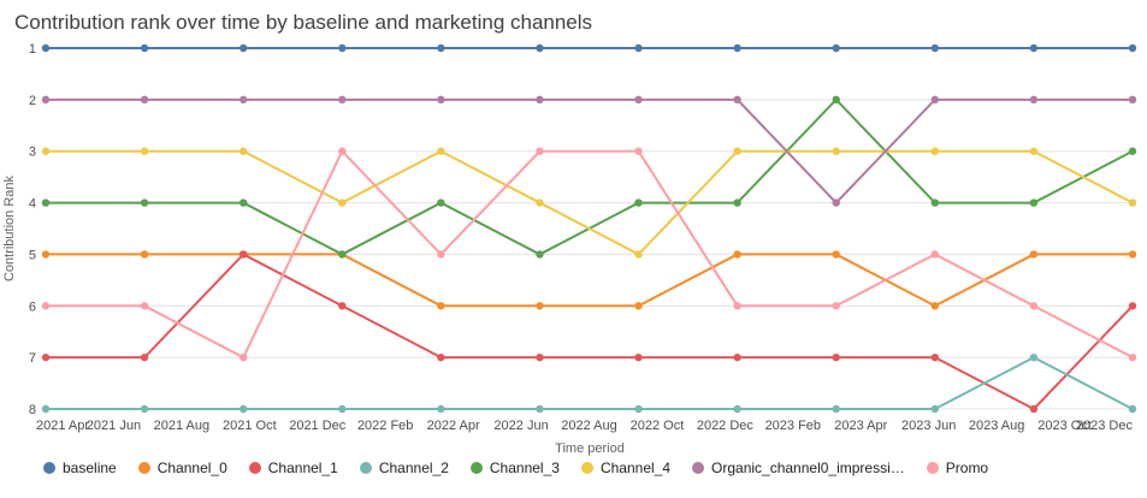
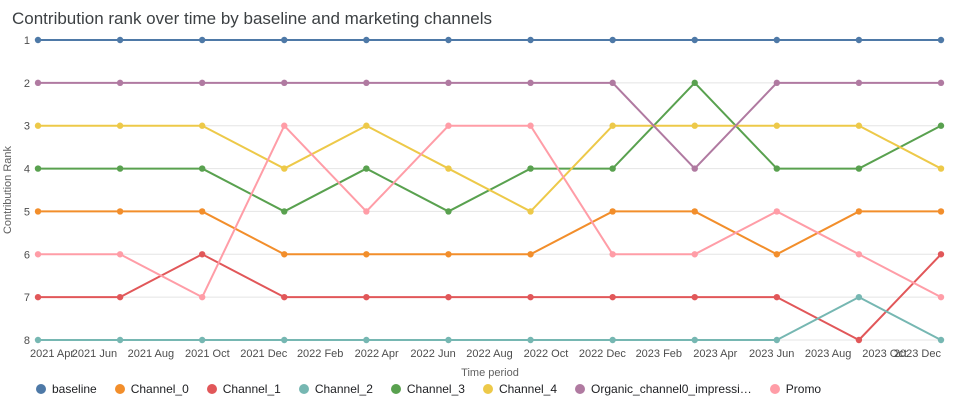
Channel_1/2021 Oct: 5 -> 6
Channel_0/2021 Dec: 5 -> 6
Channel_1/2021 Dec: 6 -> 7
